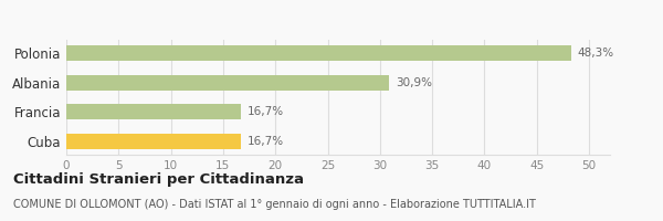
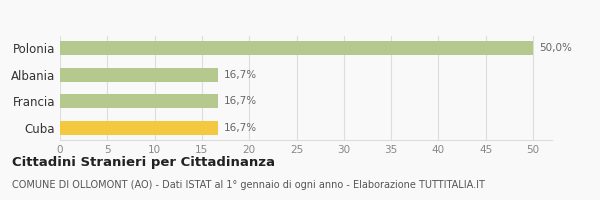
Polonia: 48,3% -> 50,0%
Albania: 30,9% -> 16,7%
